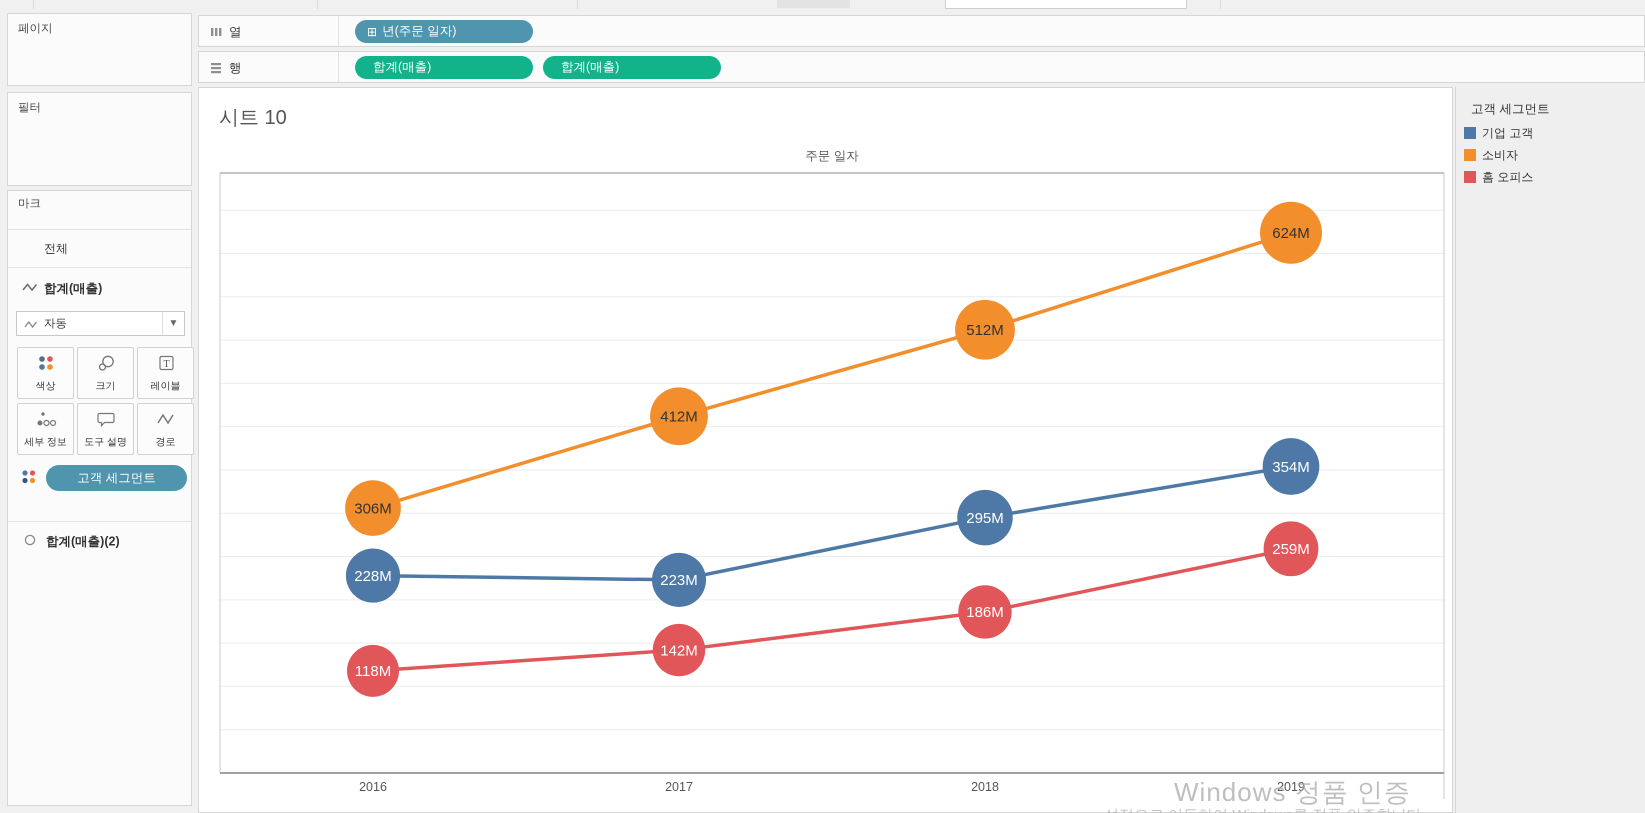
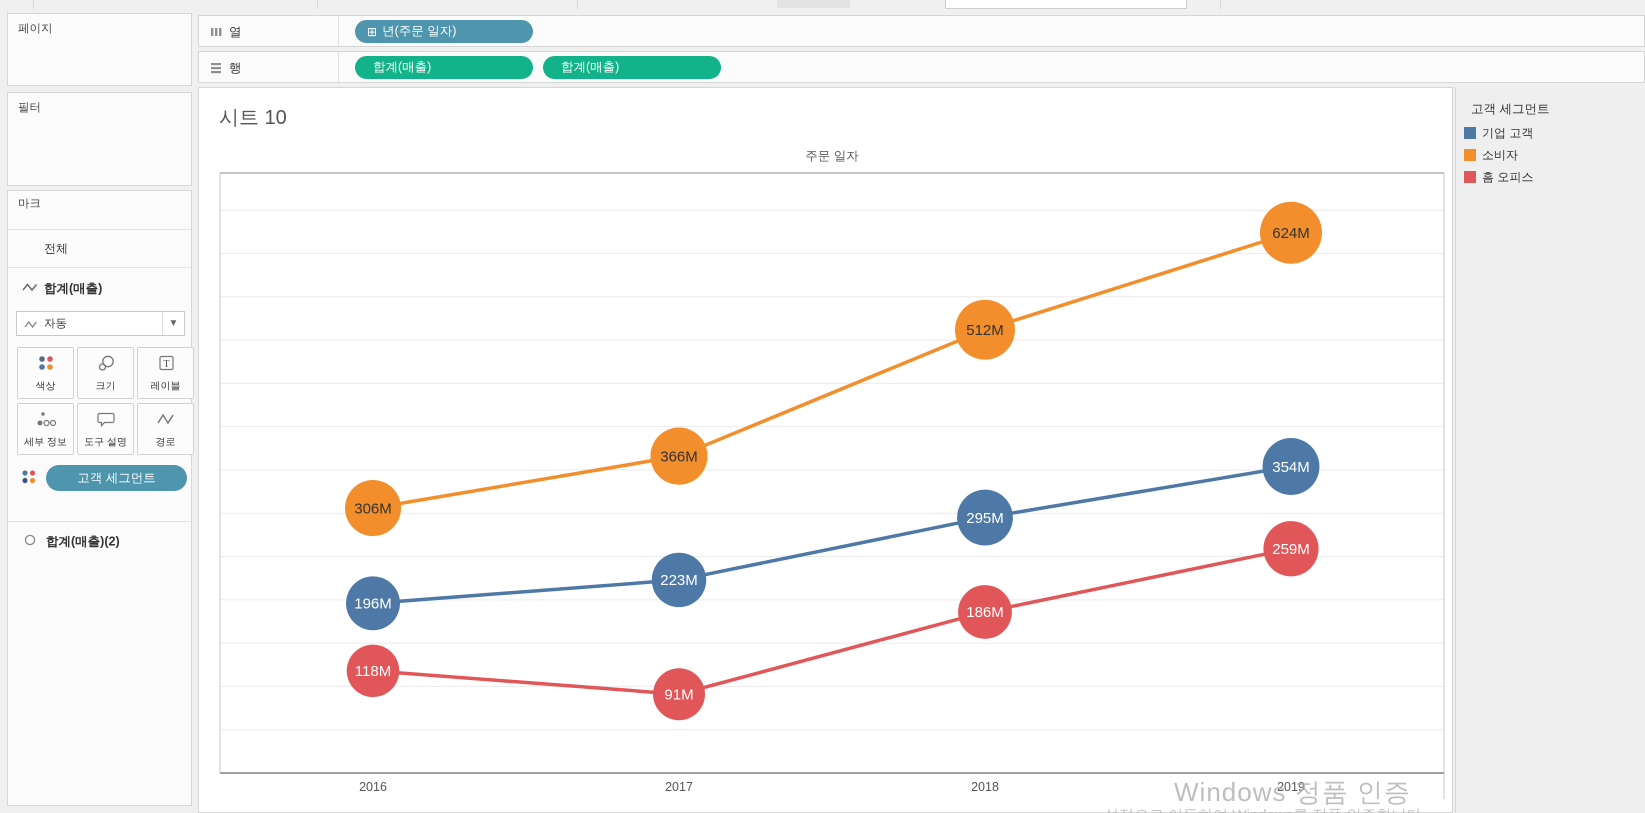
기업 고객/2016: 228M -> 196M
소비자/2017: 412M -> 366M
홈 오피스/2017: 142M -> 91M
